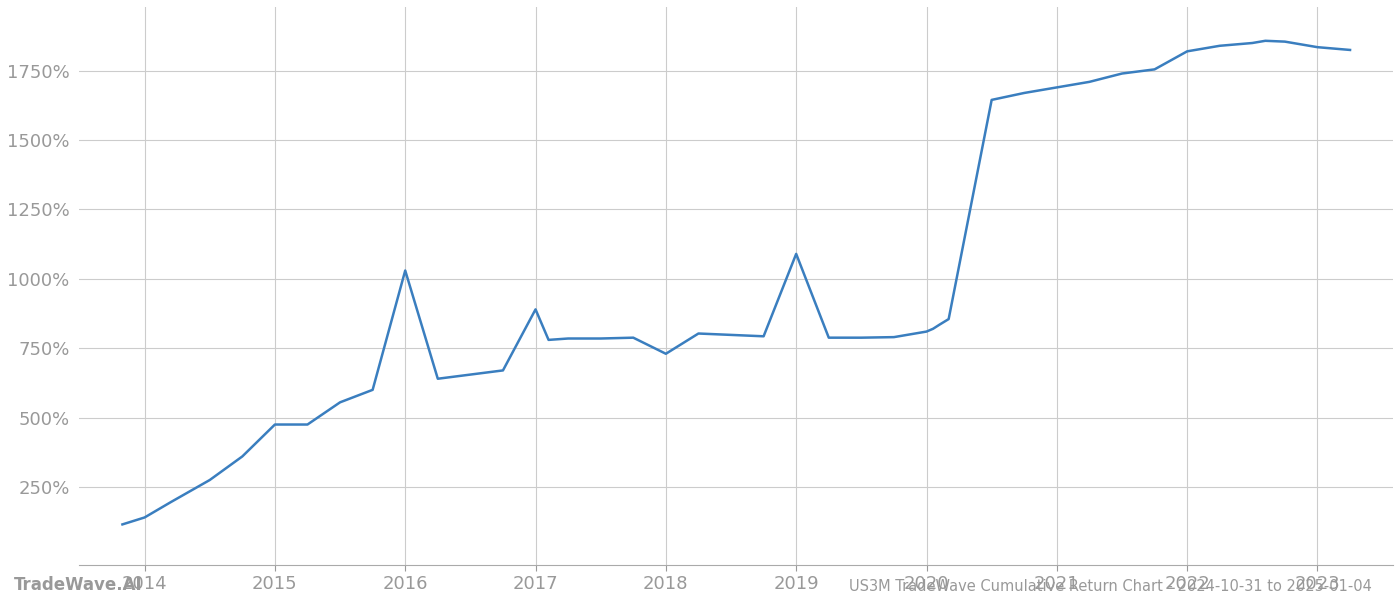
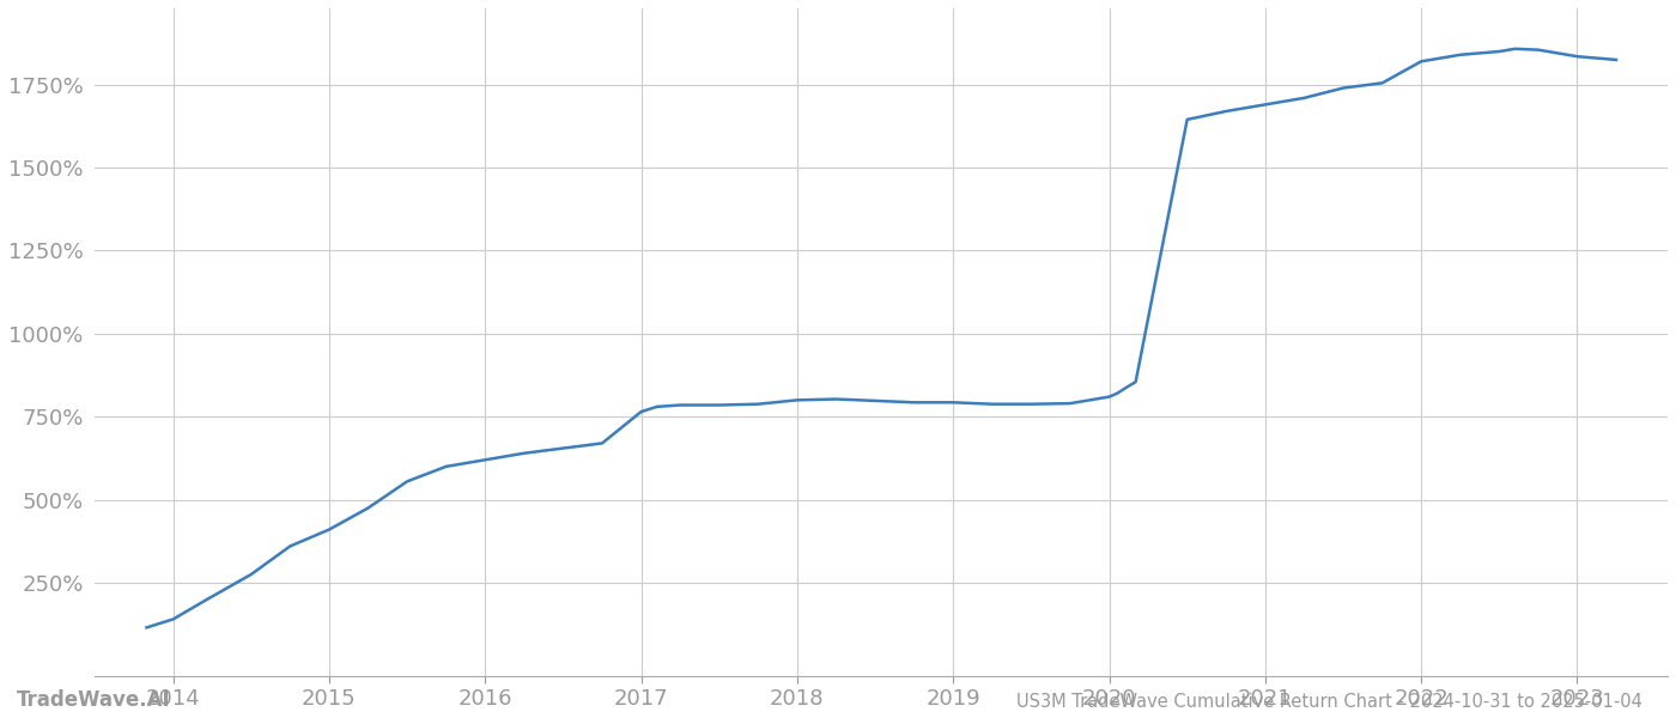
2015: 475% -> 410%
2016: 1030% -> 620%
2017: 890% -> 765%
2018: 730% -> 800%
2019: 1090% -> 793%
